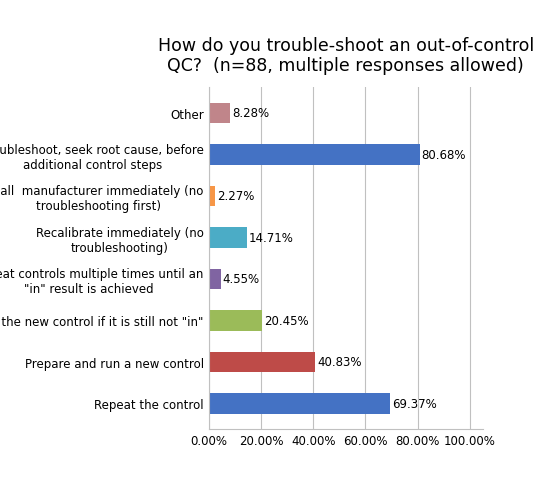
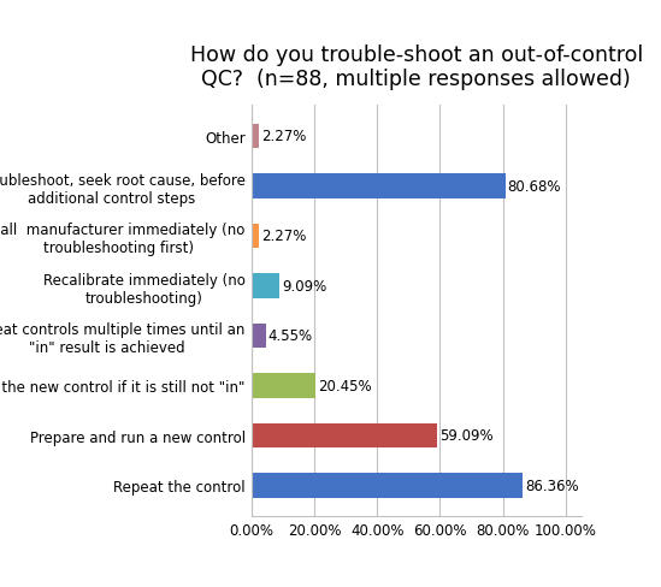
Other: 8.28% -> 2.27%
Recalibrate immediately (no troubleshooting): 14.71% -> 9.09%
Prepare and run a new control: 40.83% -> 59.09%
Repeat the control: 69.37% -> 86.36%
